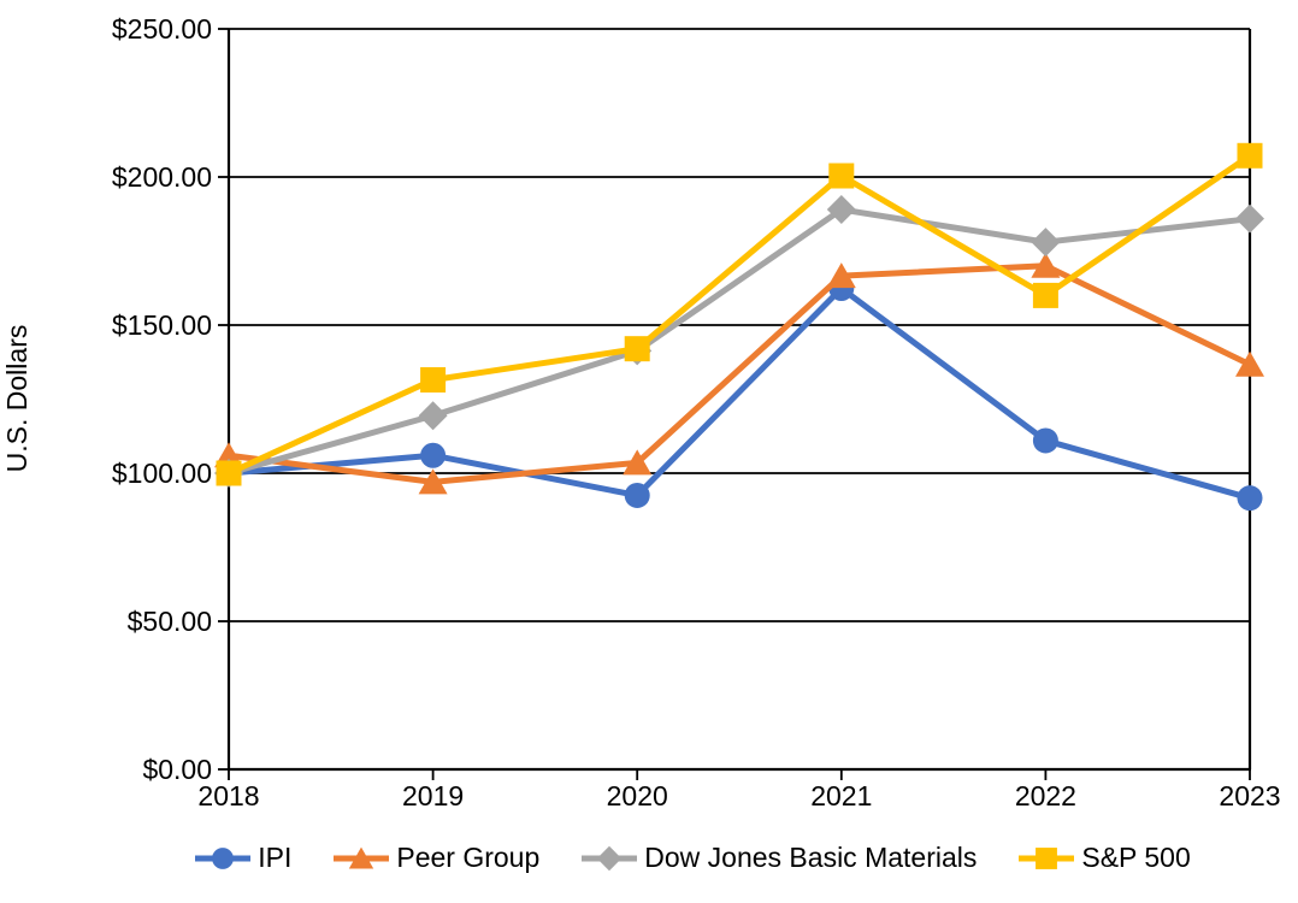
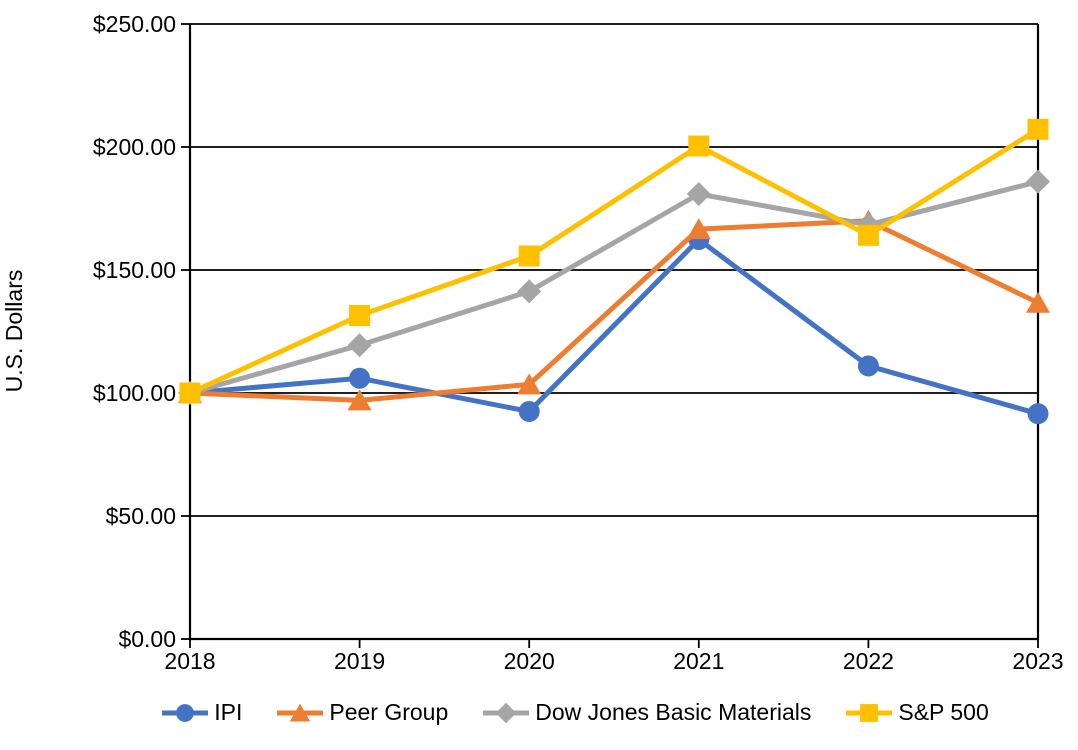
Peer Group/2018: $106 -> $100
S&P 500/2020: $142 -> $156
Dow Jones Basic Materials/2021: $189 -> $181
Dow Jones Basic Materials/2022: $178 -> $168
S&P 500/2022: $160 -> $164
